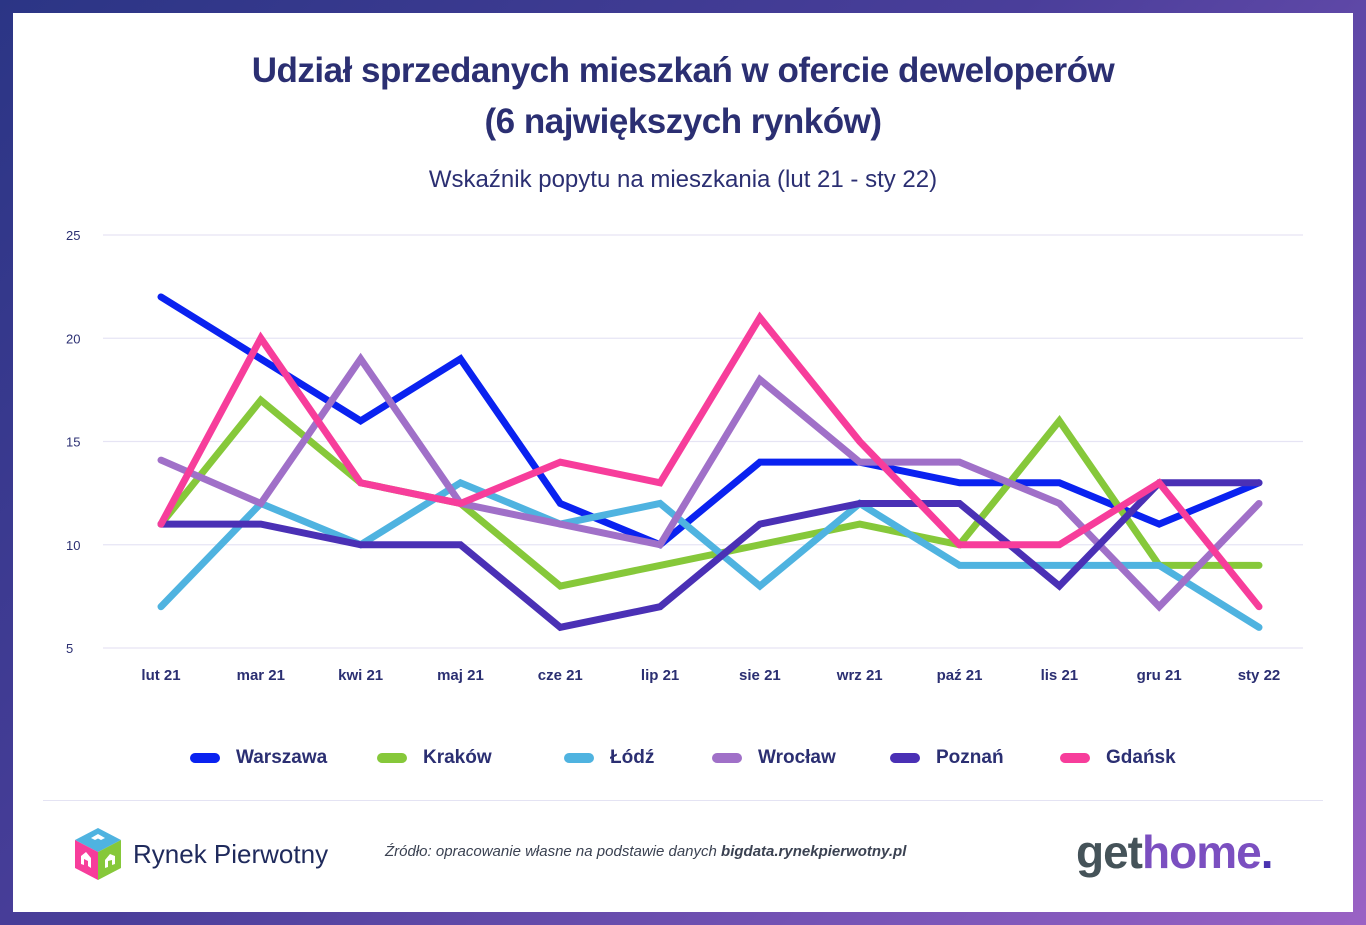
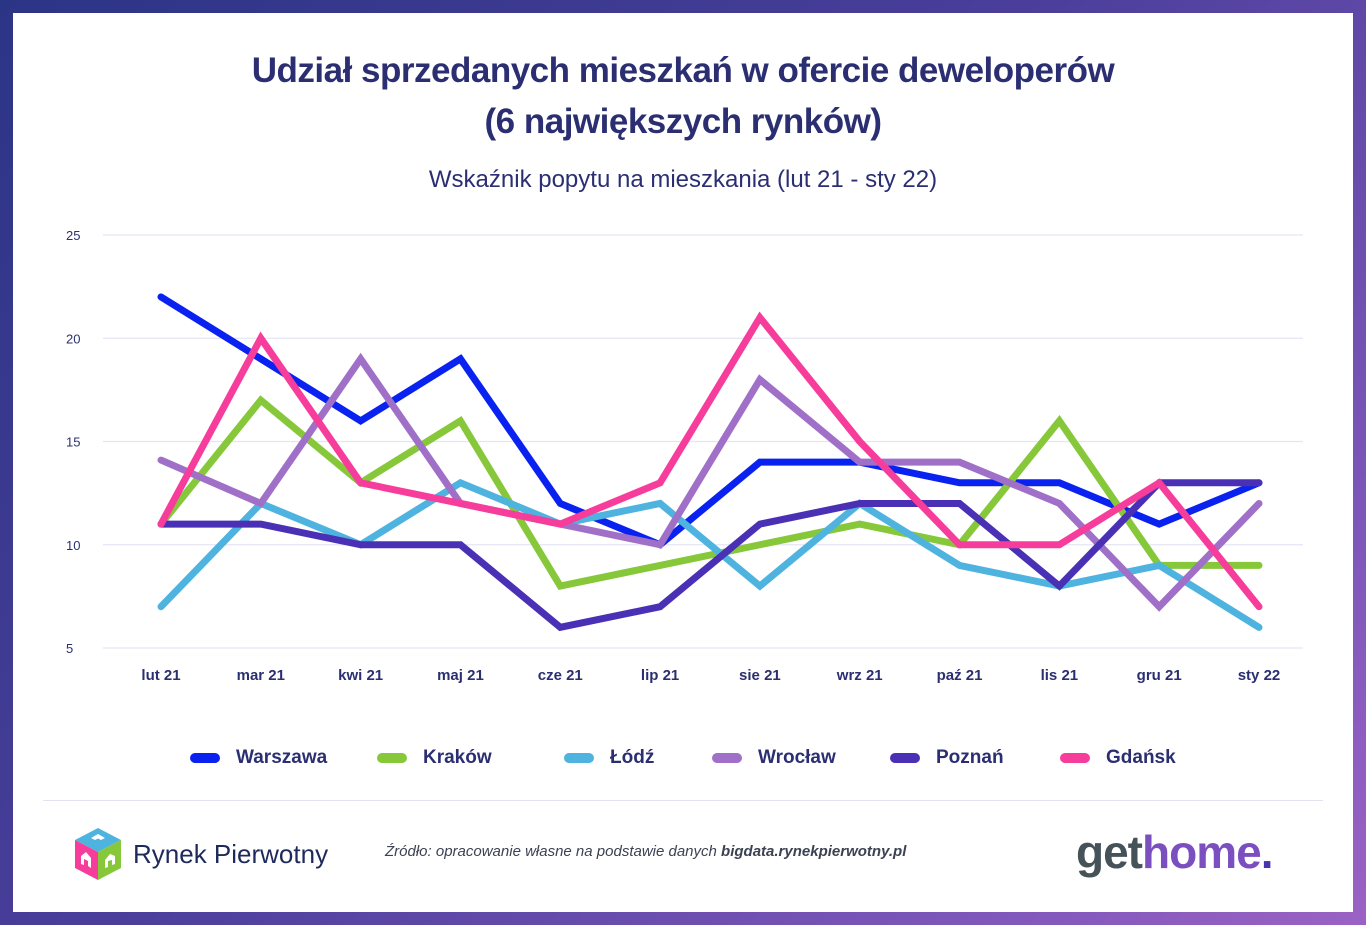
Kraków/maj 21: 12 -> 16
Gdańsk/cze 21: 14 -> 11
Łódź/lis 21: 9 -> 8
